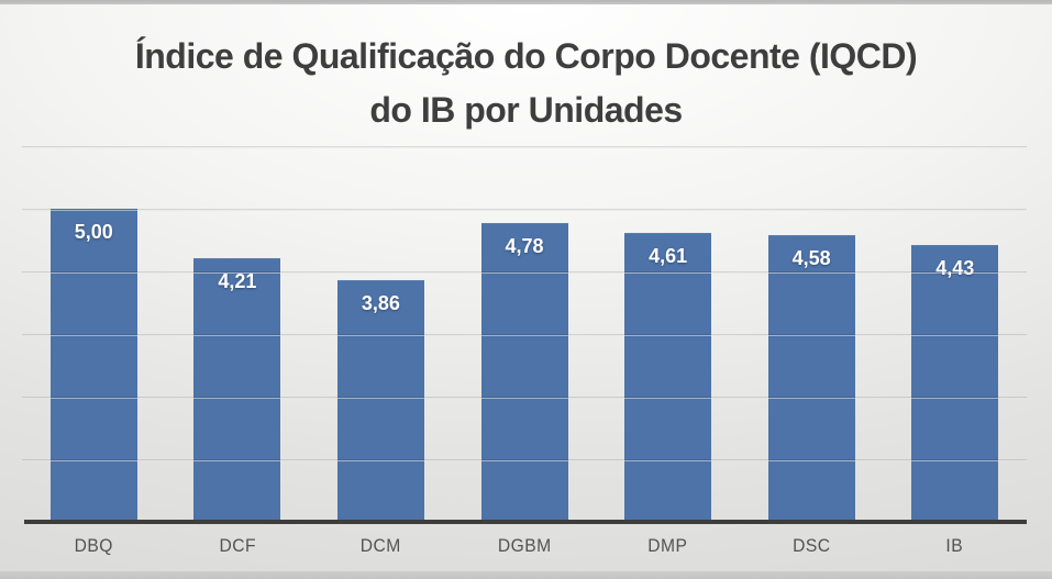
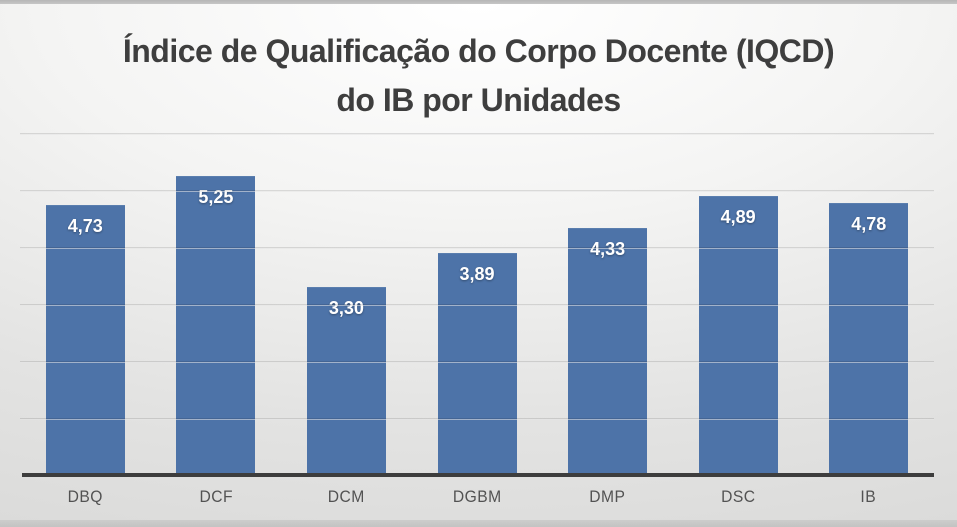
DBQ: 5,00 -> 4,73
DCF: 4,21 -> 5,25
DCM: 3,86 -> 3,30
DGBM: 4,78 -> 3,89
DMP: 4,61 -> 4,33
DSC: 4,58 -> 4,89
IB: 4,43 -> 4,78
